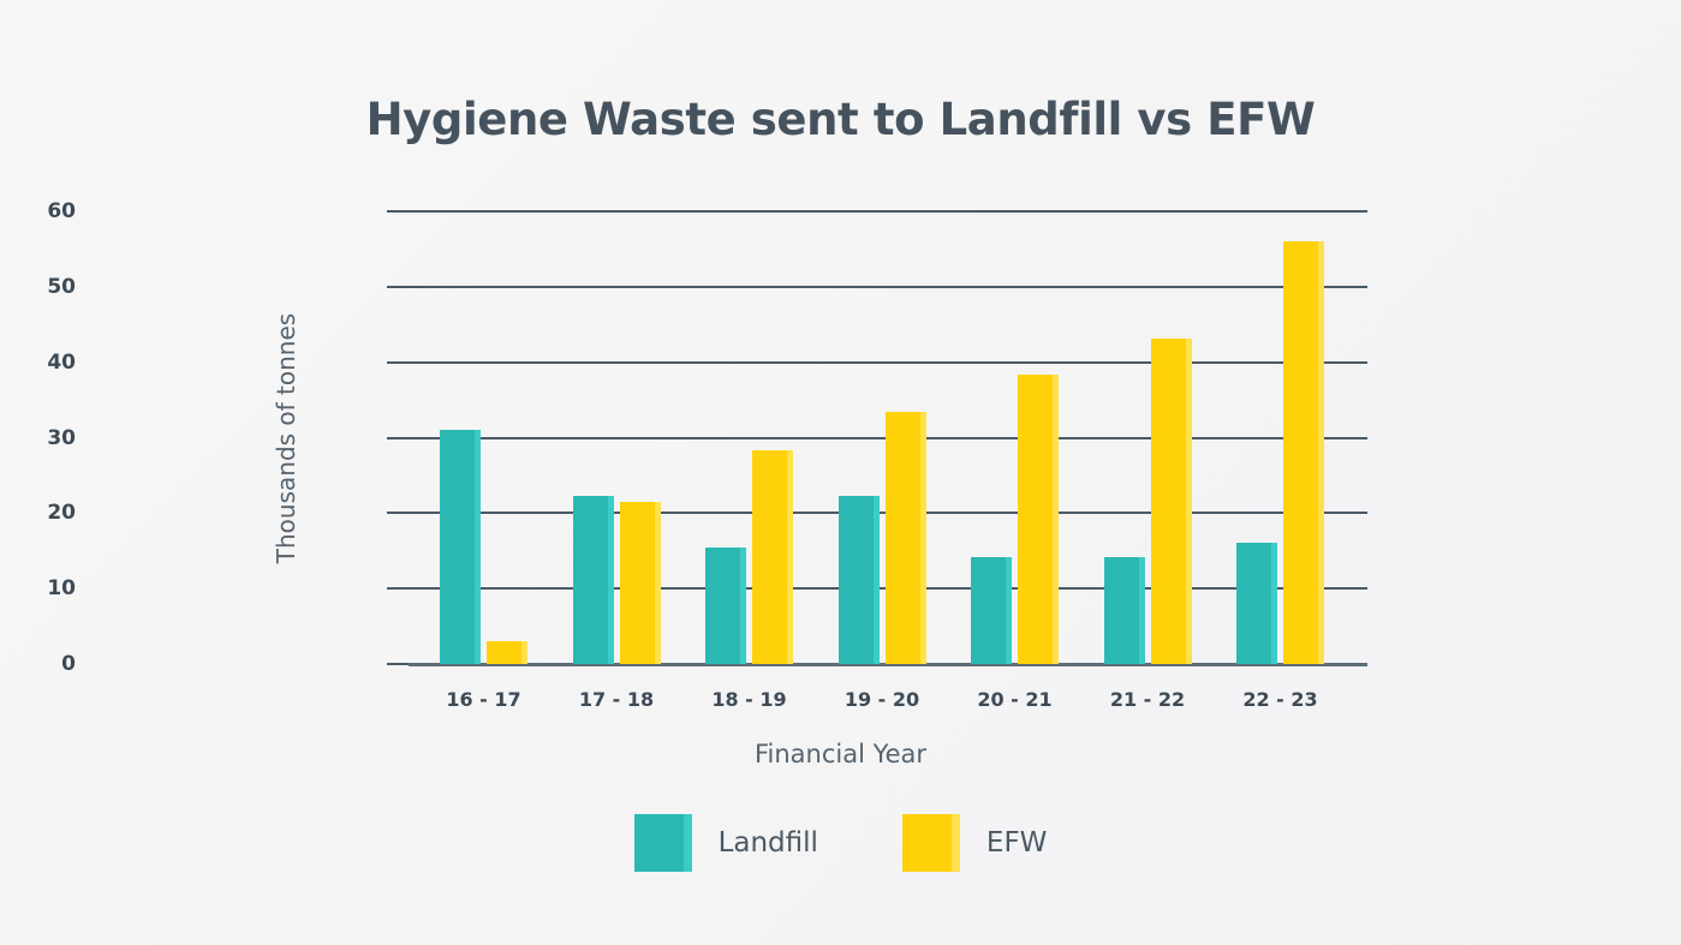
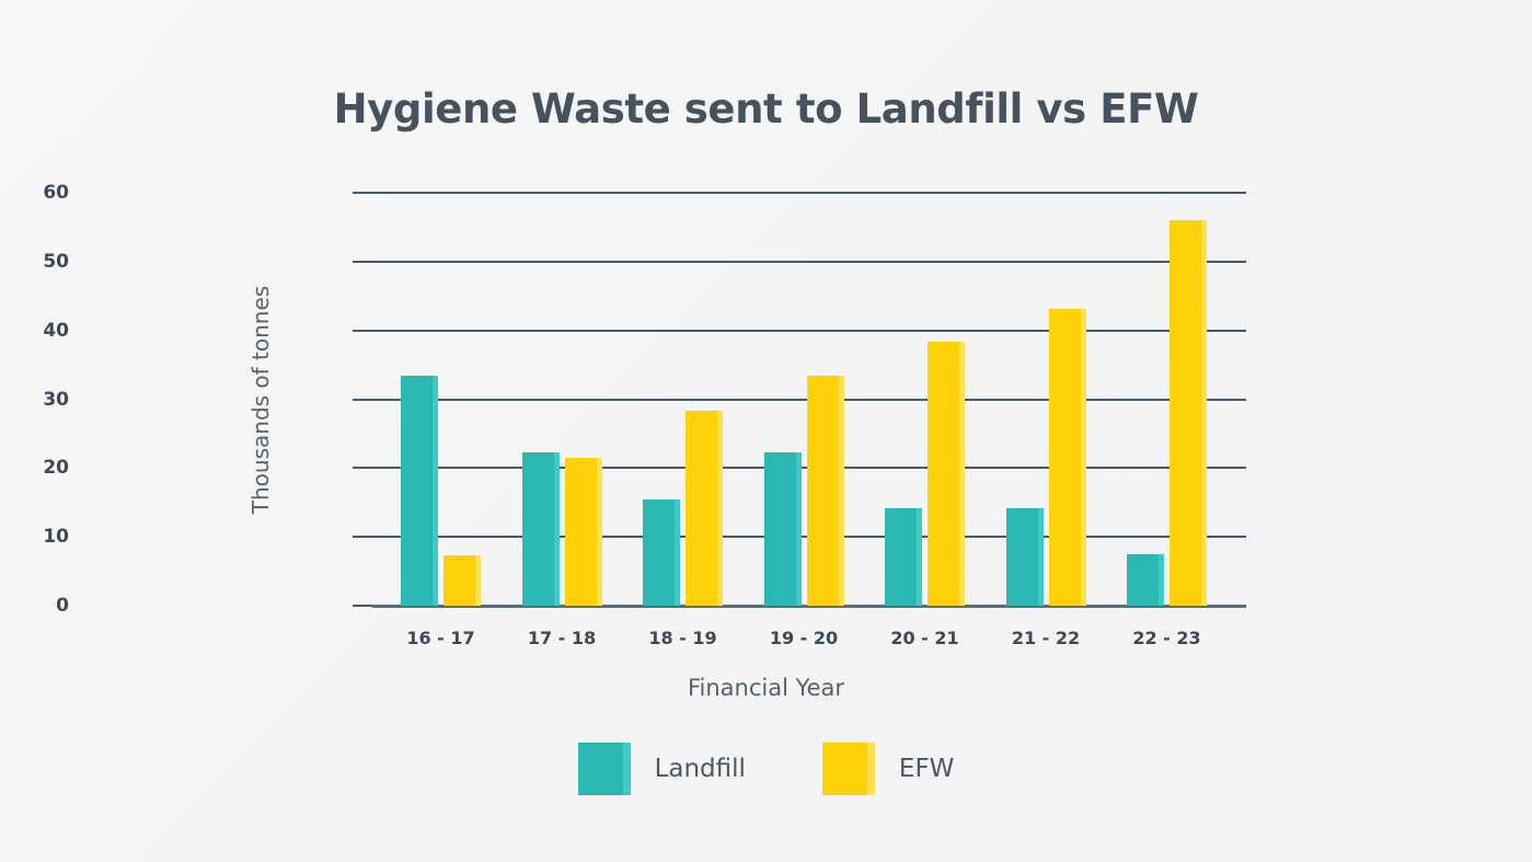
Landfill/16 - 17: 31 -> 33
EFW/16 - 17: 3 -> 7
Landfill/22 - 23: 16 -> 8
